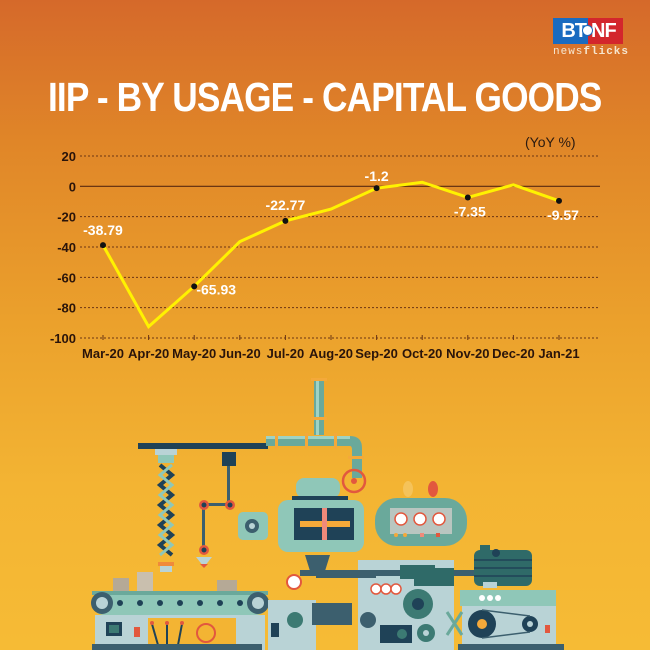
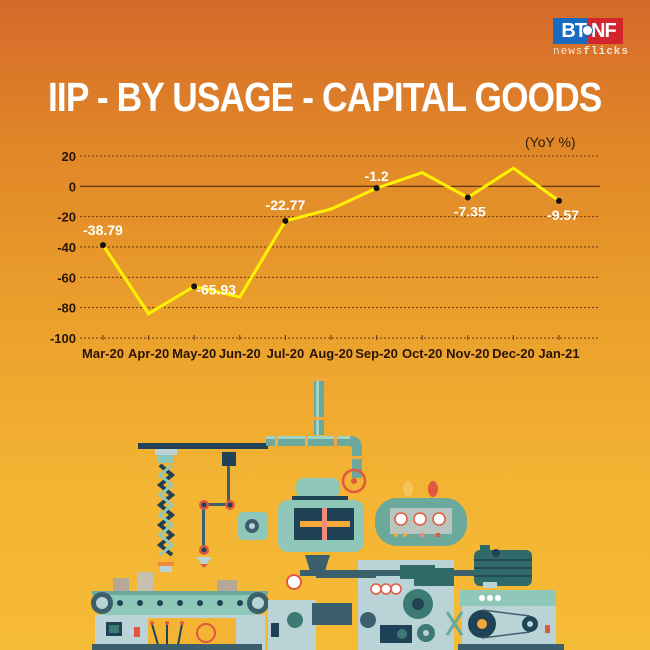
Apr-20: -92 -> -84
Jun-20: -36 -> -73
Oct-20: 3 -> 9
Dec-20: 1 -> 12
